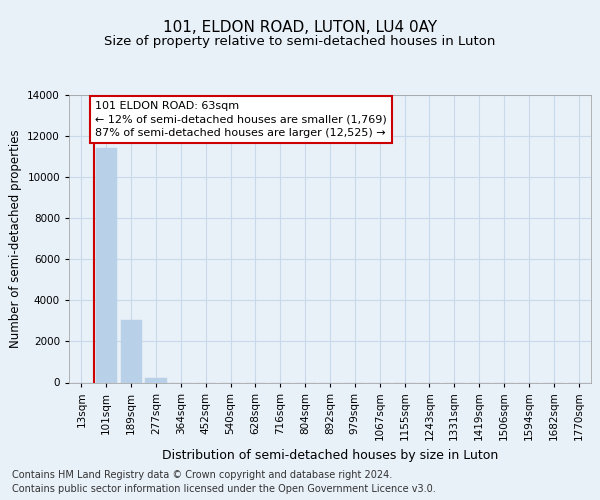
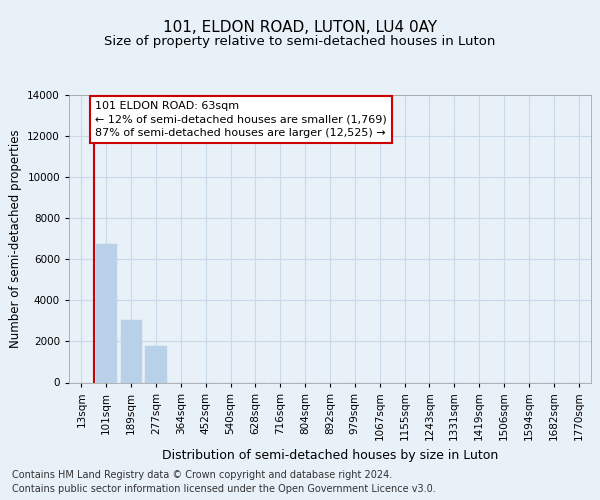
101sqm: 11400 -> 6750
277sqm: 200 -> 1800
